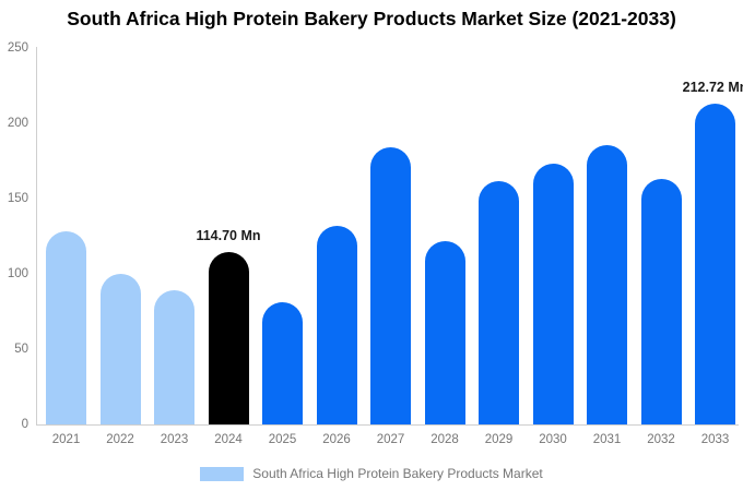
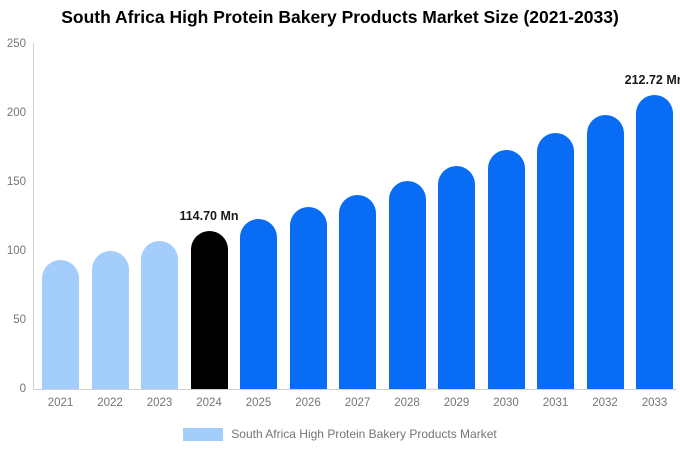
2021: 128 -> 93
2023: 89 -> 107
2025: 81 -> 123
2027: 184 -> 141
2028: 122 -> 151
2032: 163 -> 199
